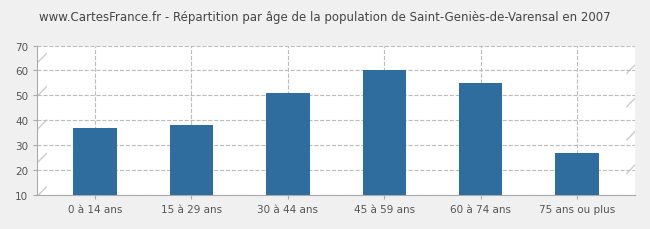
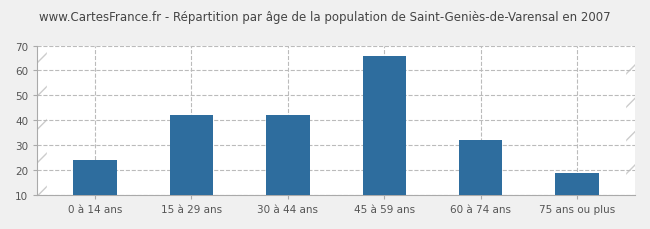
0 à 14 ans: 37 -> 24
15 à 29 ans: 38 -> 42
30 à 44 ans: 51 -> 42
45 à 59 ans: 60 -> 66
60 à 74 ans: 55 -> 32
75 ans ou plus: 27 -> 19
